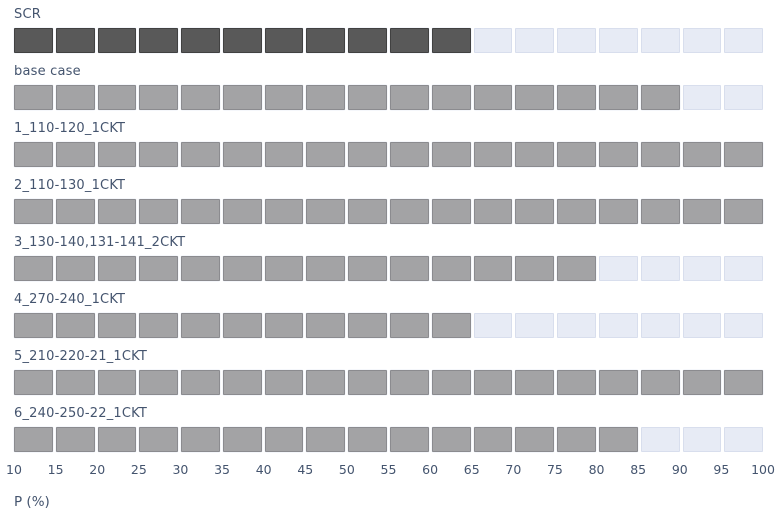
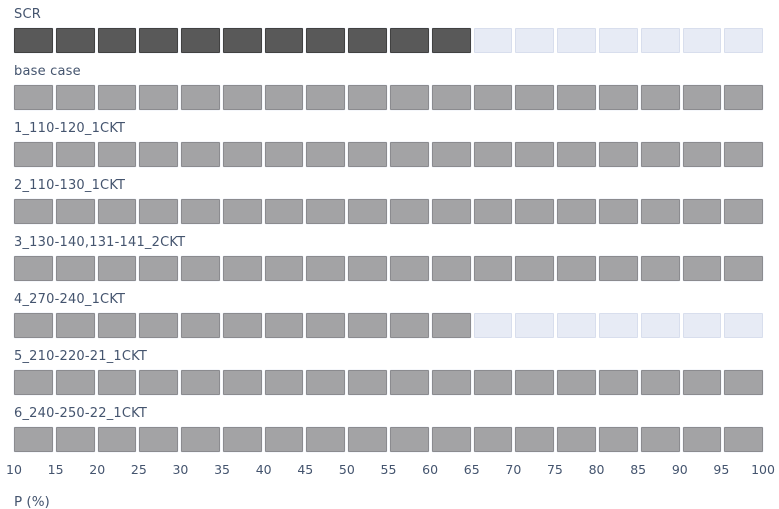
base case: 90 -> 100
3_130-140,131-141_2CKT: 78 -> 100
6_240-250-22_1CKT: 86 -> 100
